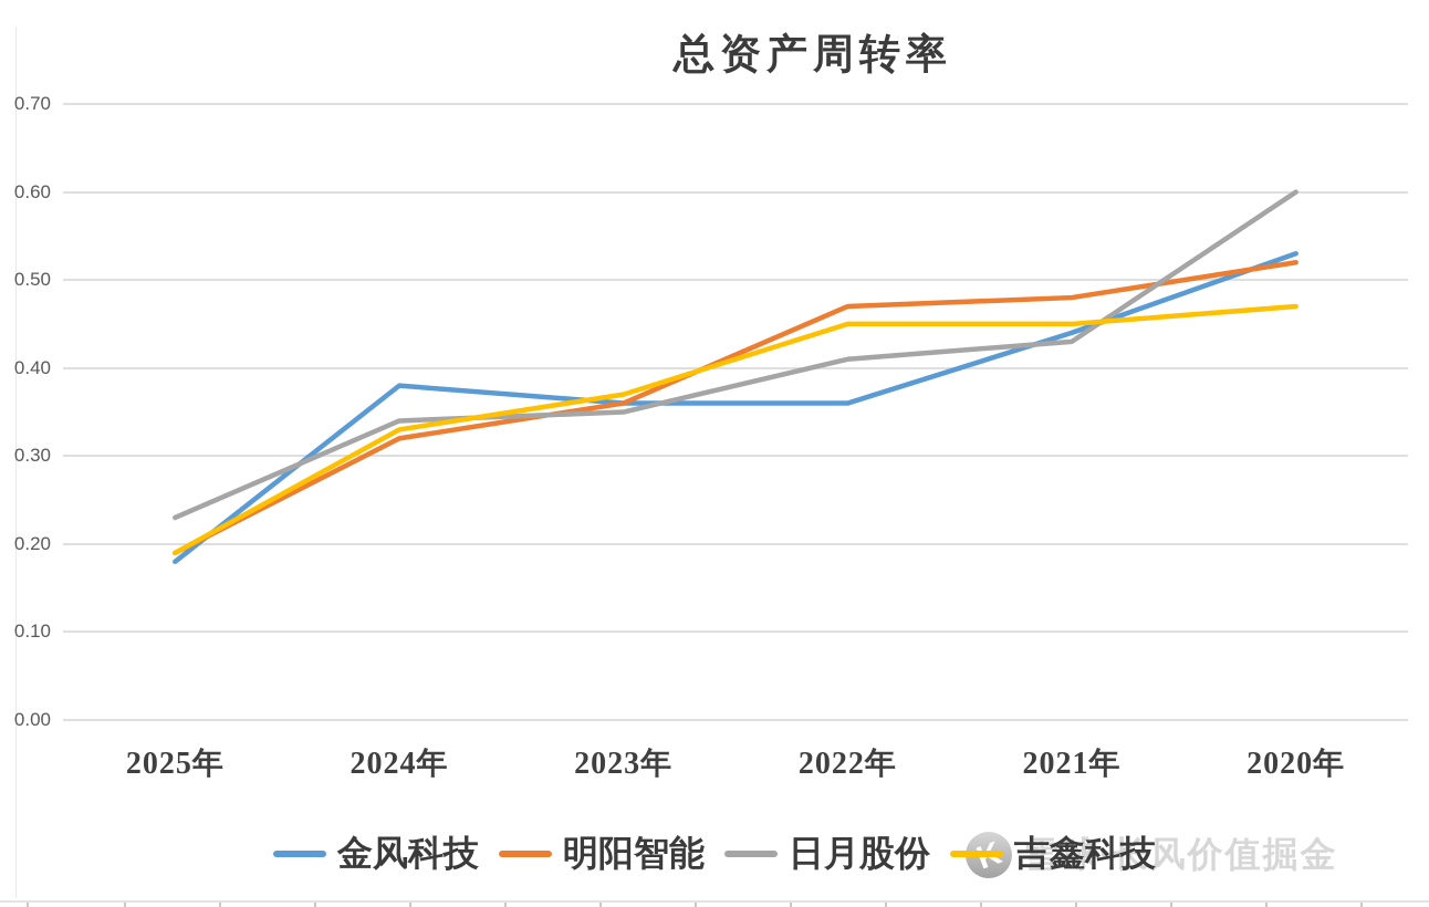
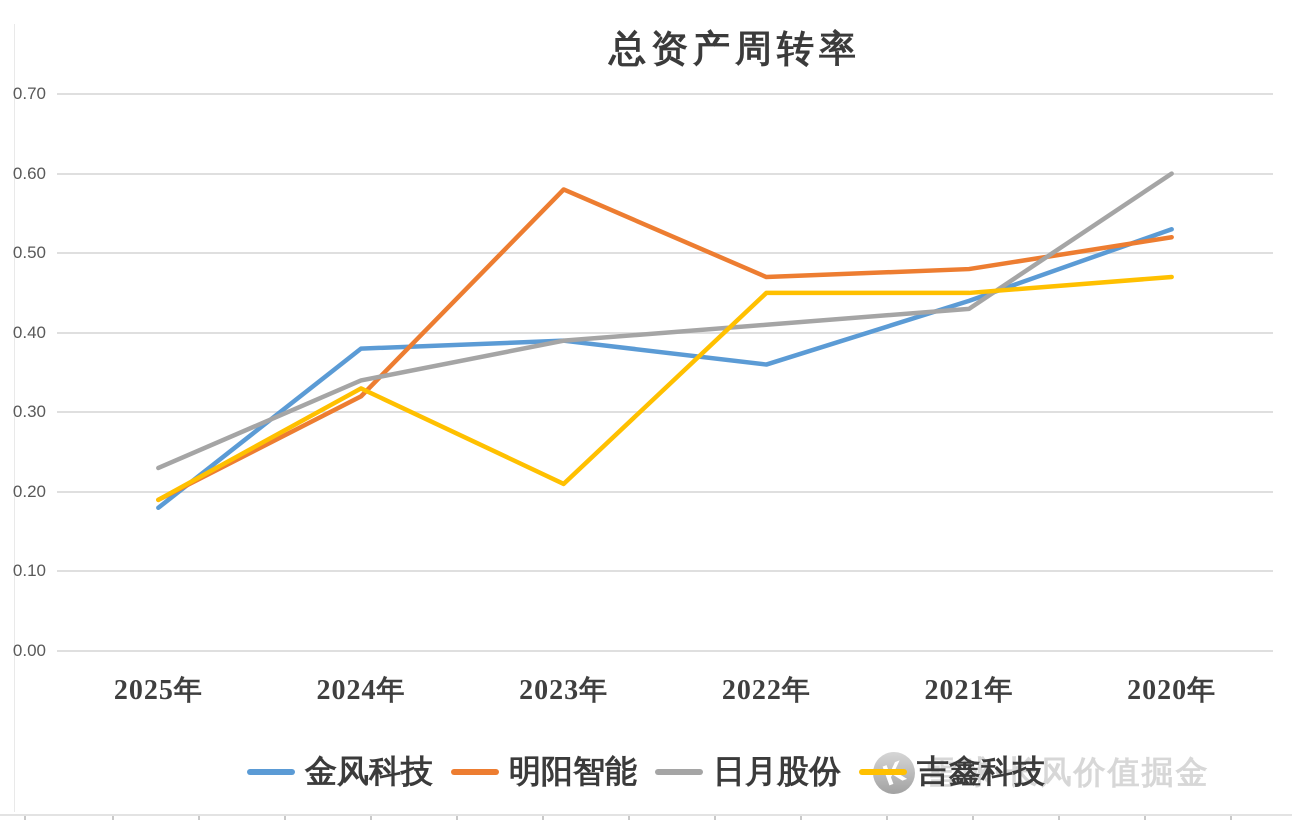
金风科技/2023年: 0.36 -> 0.39
明阳智能/2023年: 0.36 -> 0.58
日月股份/2023年: 0.35 -> 0.39
吉鑫科技/2023年: 0.37 -> 0.21
